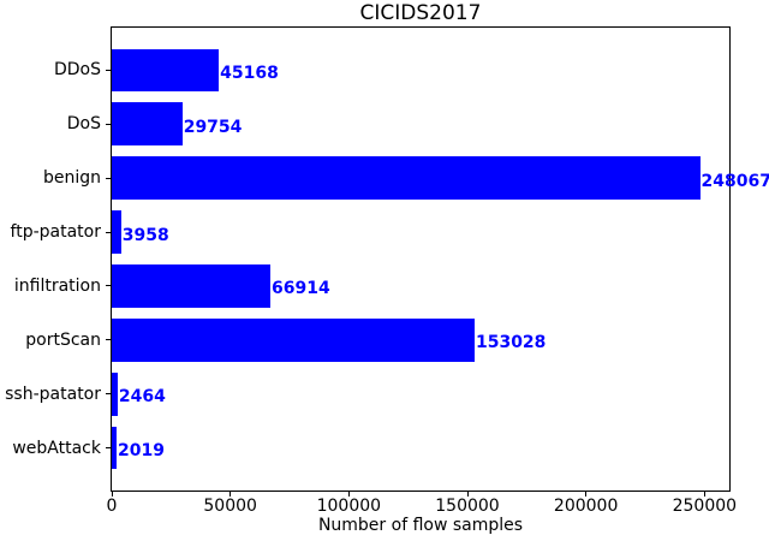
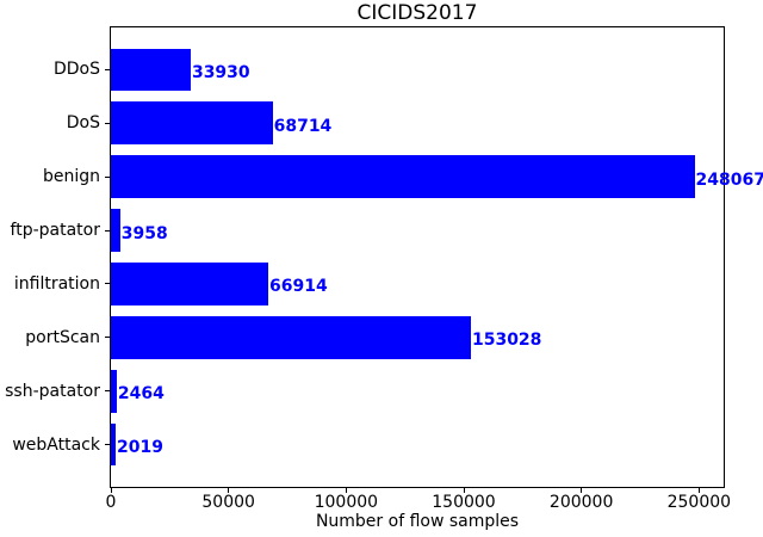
DDoS: 45168 -> 33930
DoS: 29754 -> 68714
